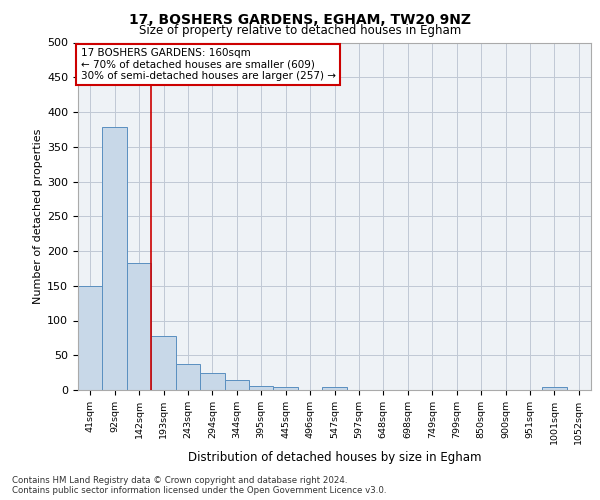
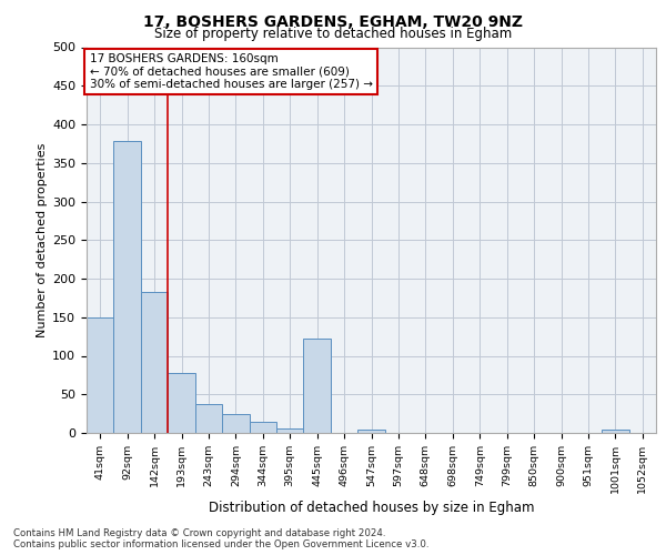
445sqm: 5 -> 122
